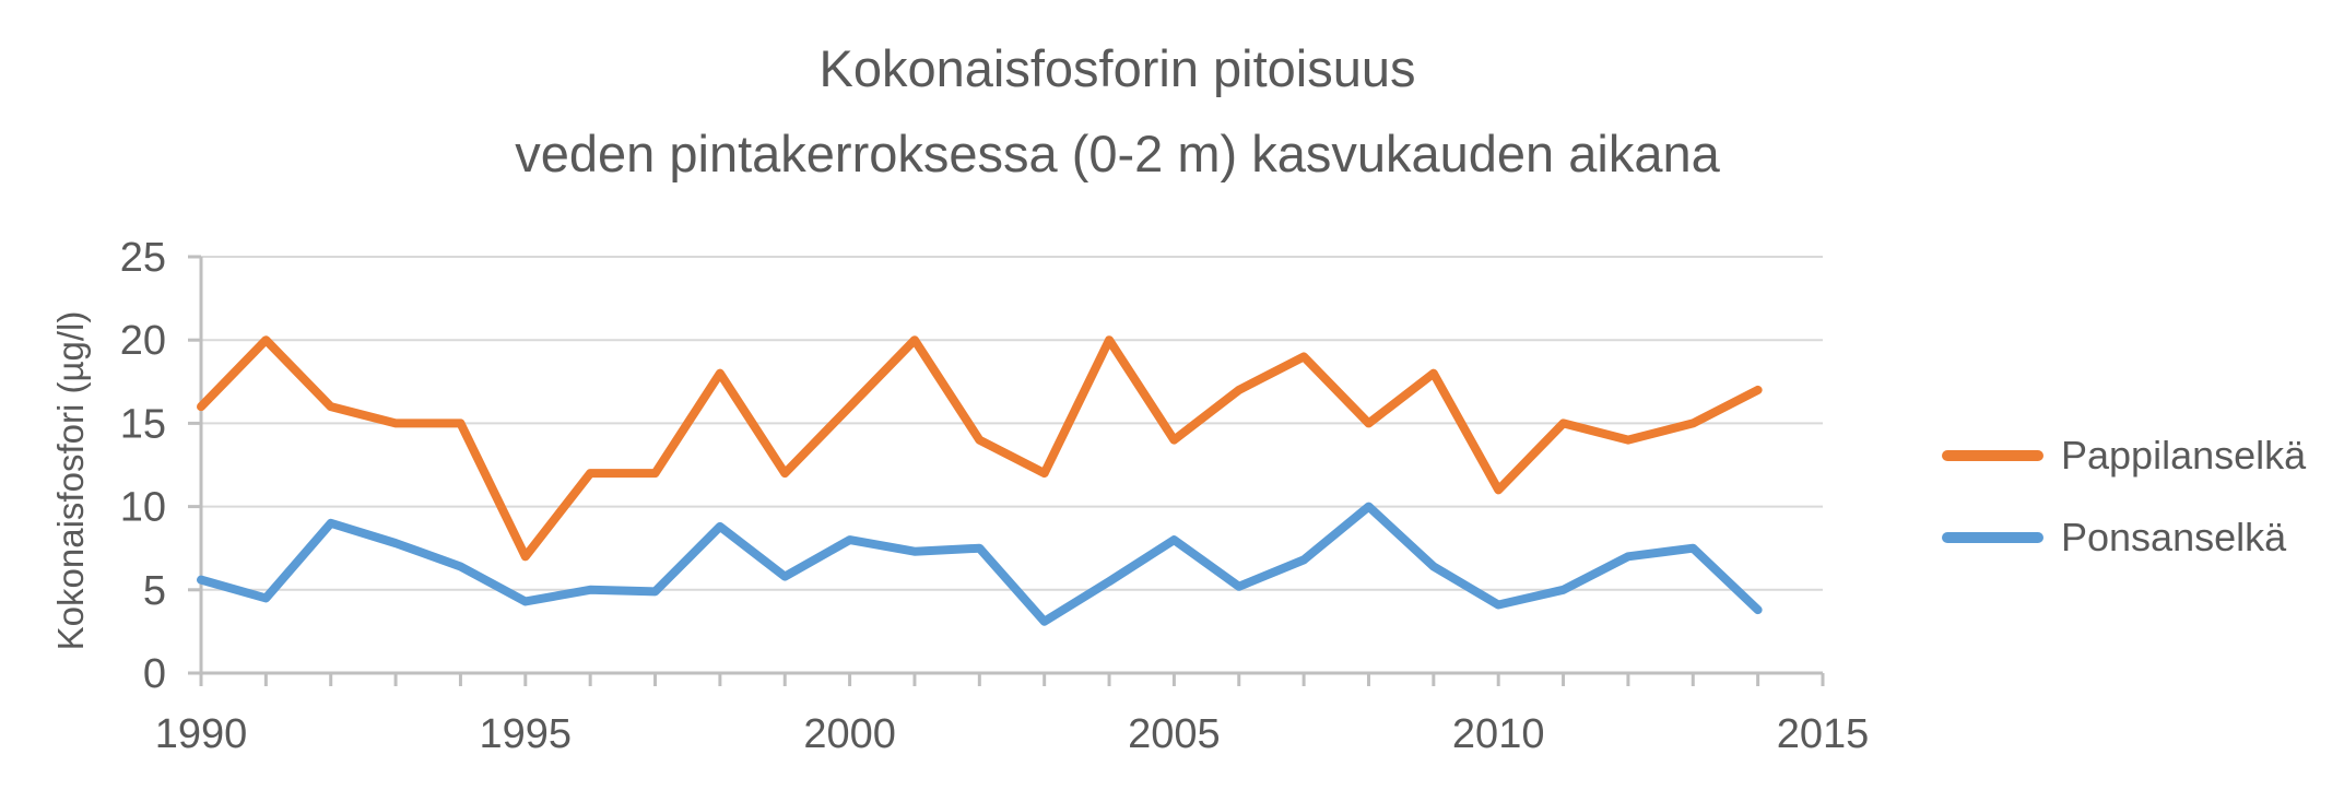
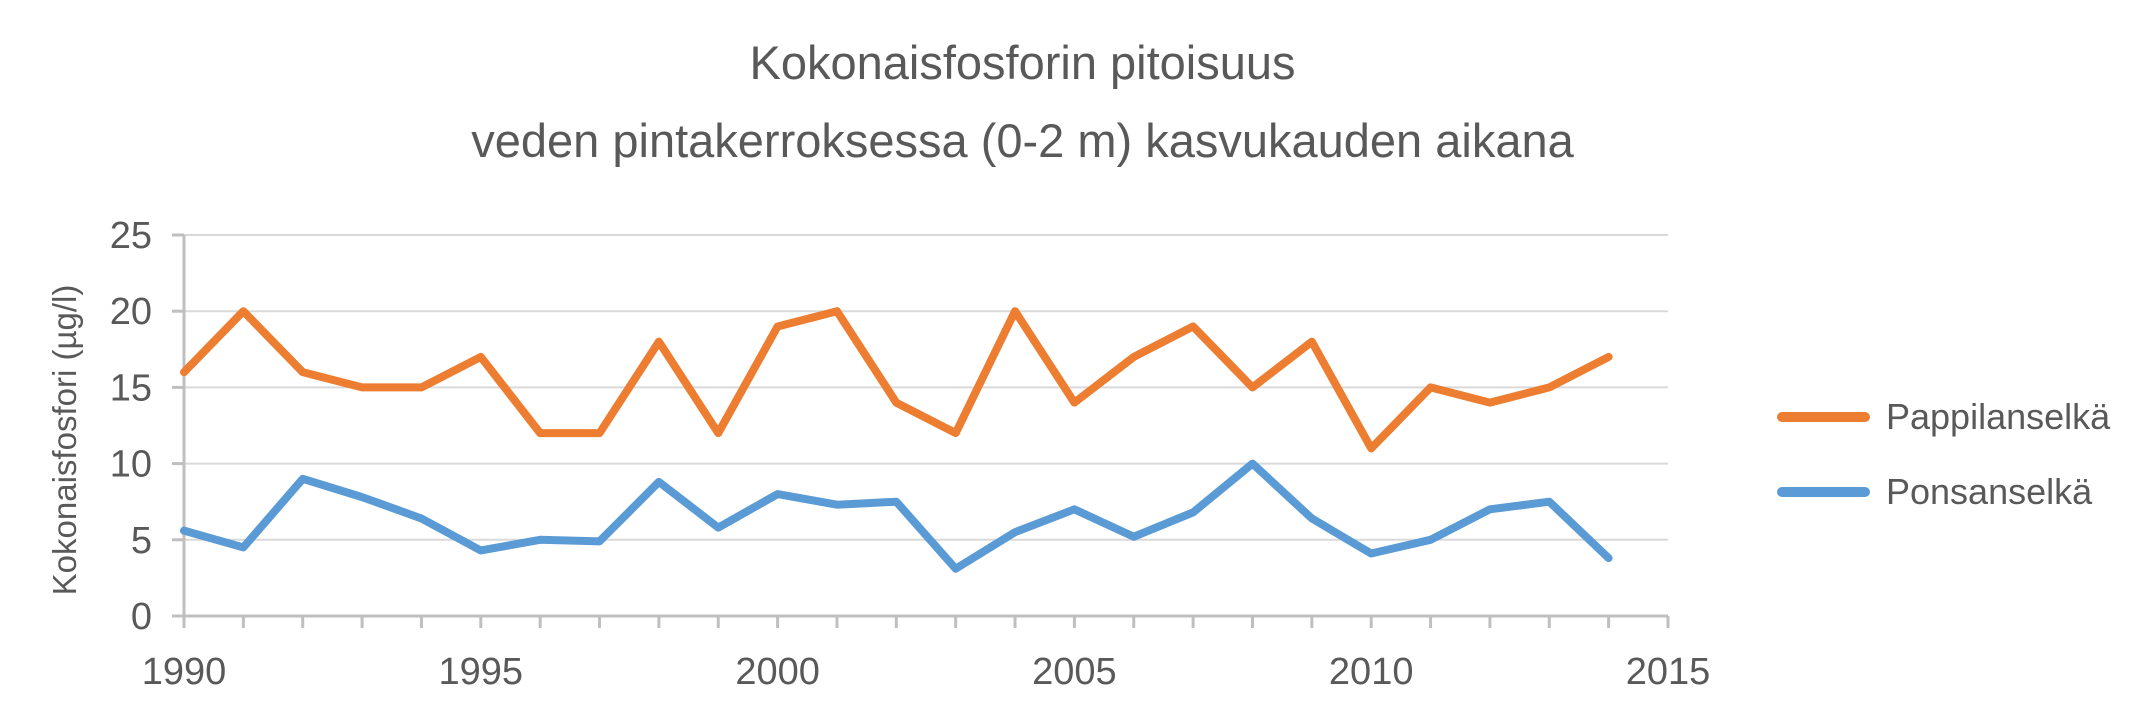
Pappilanselkä/1995: 7 -> 17
Pappilanselkä/2000: 16 -> 19
Ponsanselkä/2005: 8.0 -> 7.0
